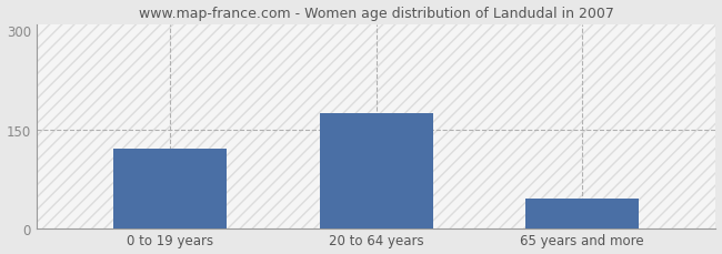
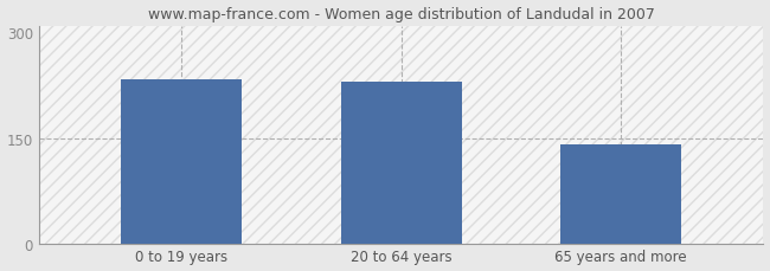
0 to 19 years: 120 -> 234
20 to 64 years: 175 -> 230
65 years and more: 45 -> 140
